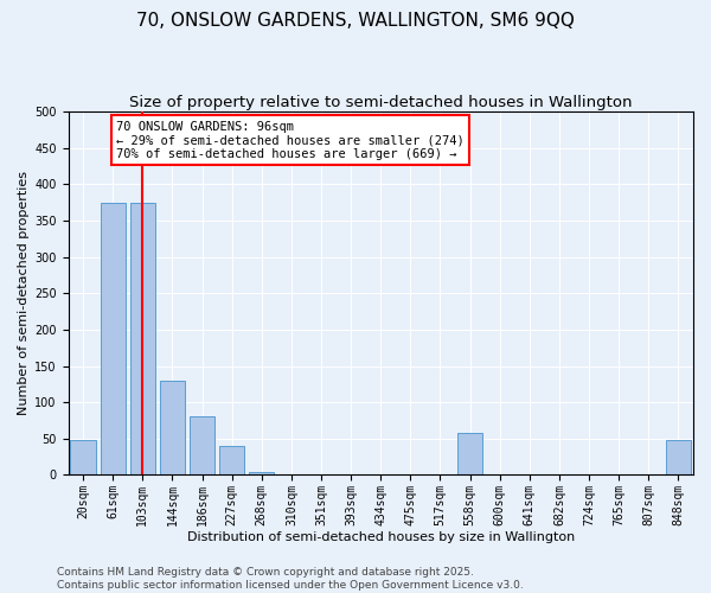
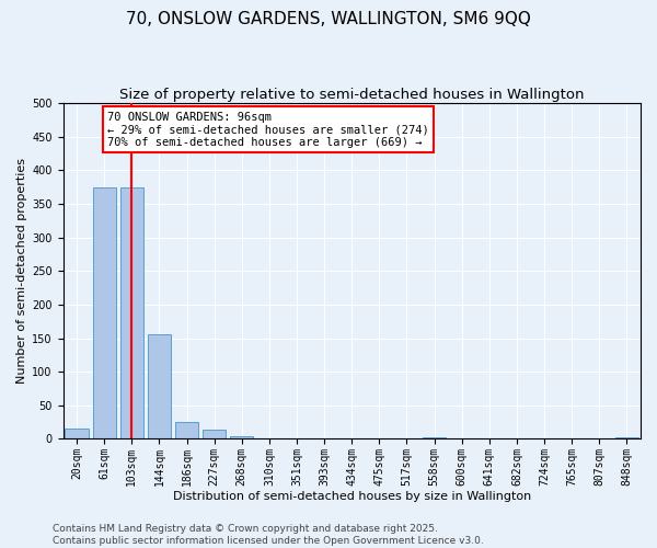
20sqm: 48 -> 15
144sqm: 130 -> 155
186sqm: 80 -> 25
227sqm: 40 -> 13
558sqm: 58 -> 3
848sqm: 48 -> 3
